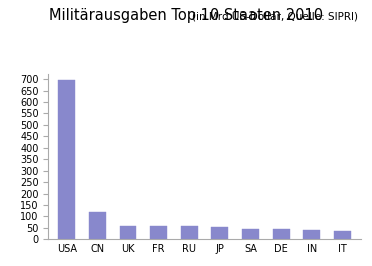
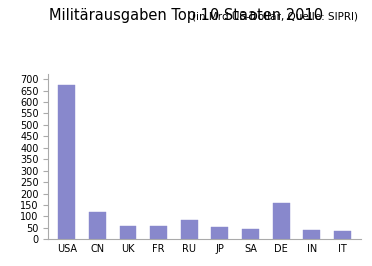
USA: 698 -> 675
RU: 57 -> 85
DE: 44 -> 160
